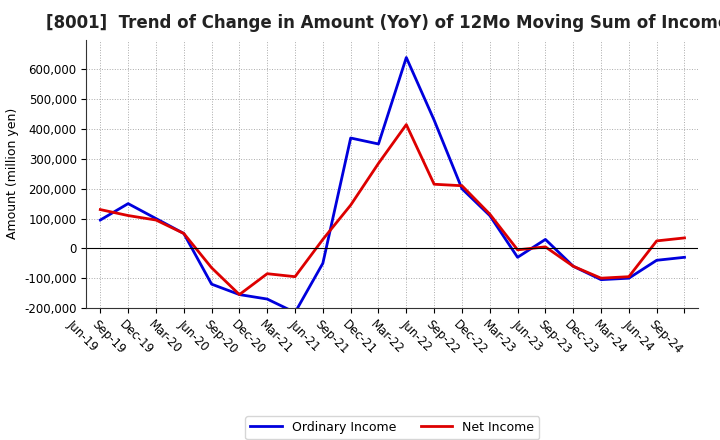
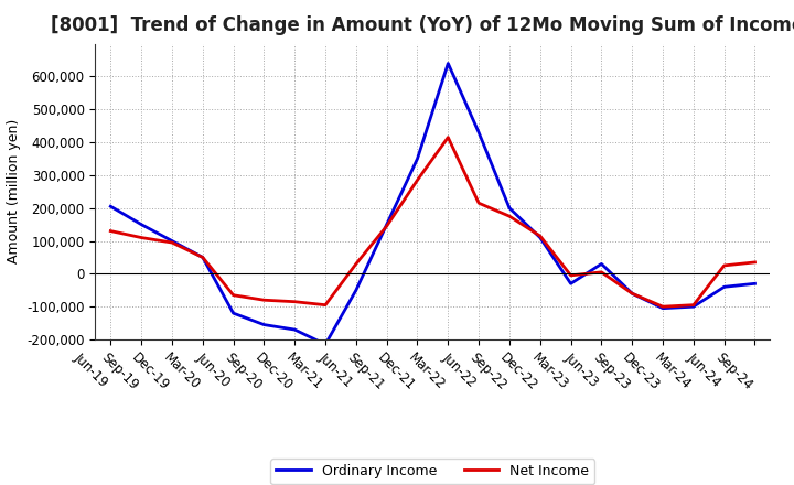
Ordinary Income/Jun-19: 95,000 -> 205,000
Net Income/Sep-20: -155,000 -> -80,000
Ordinary Income/Sep-21: 370,000 -> 150,000
Net Income/Sep-22: 210,000 -> 175,000
